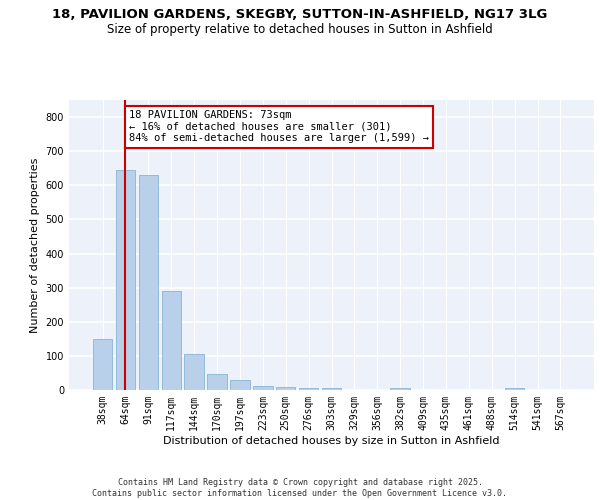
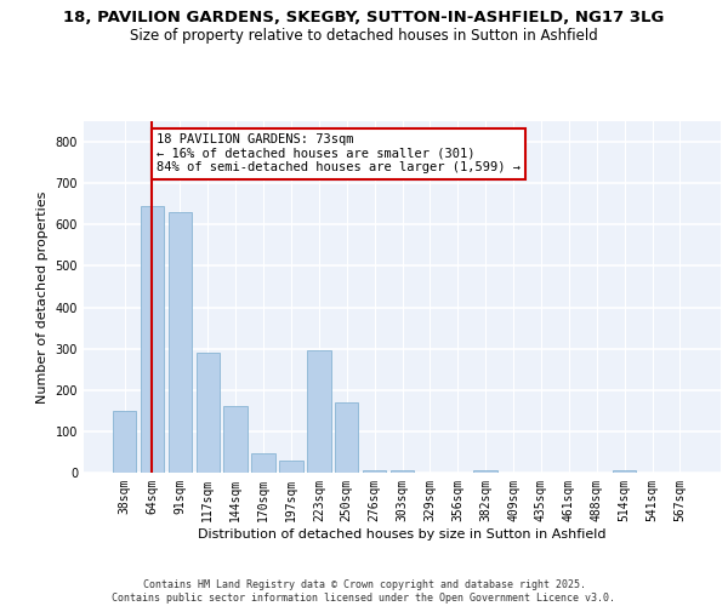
144sqm: 105 -> 160
223sqm: 12 -> 295
250sqm: 10 -> 170
